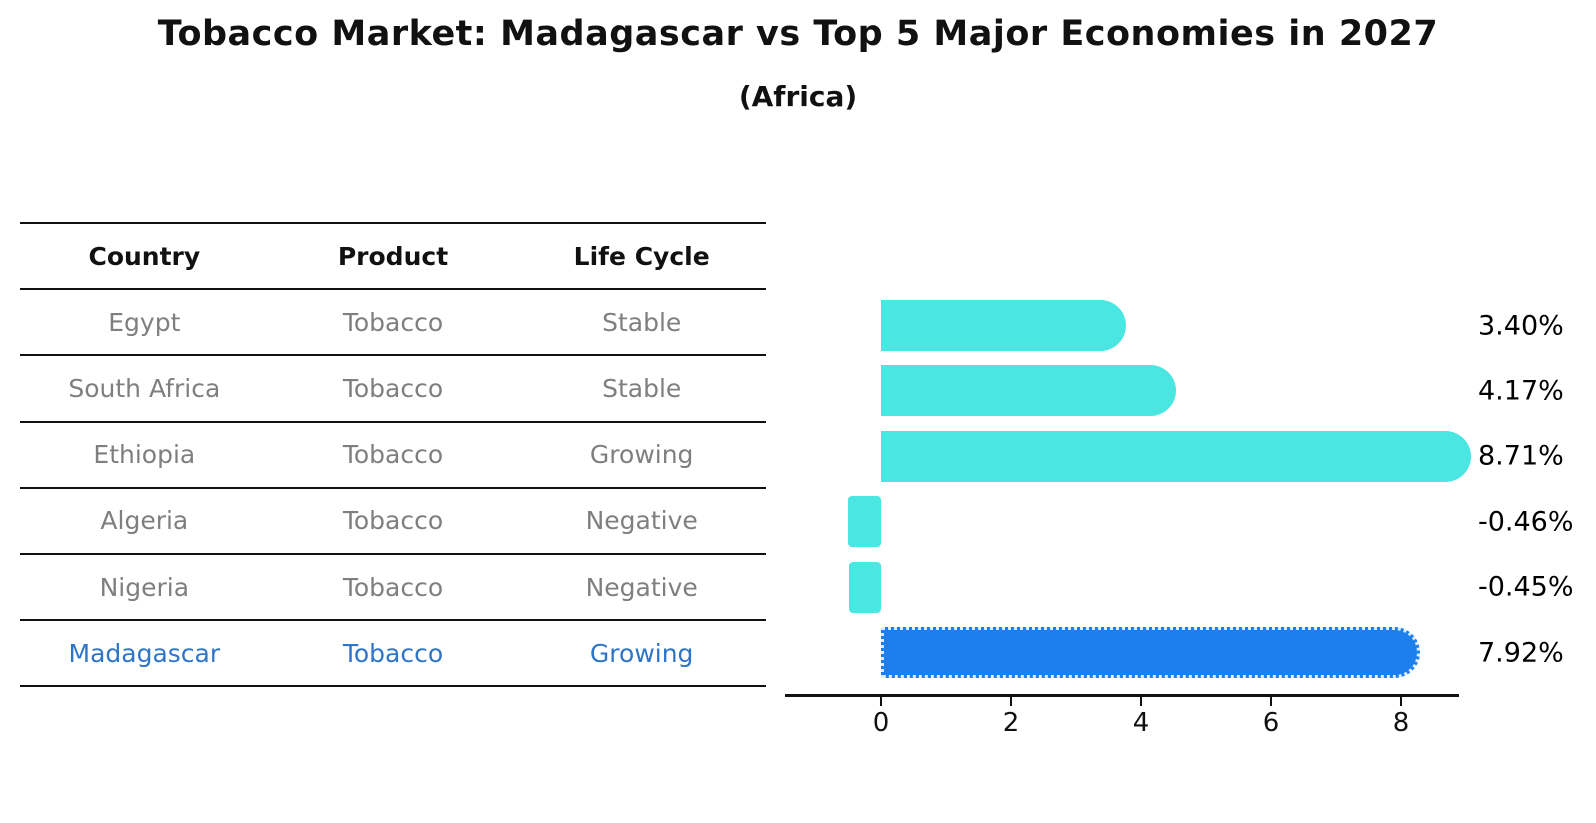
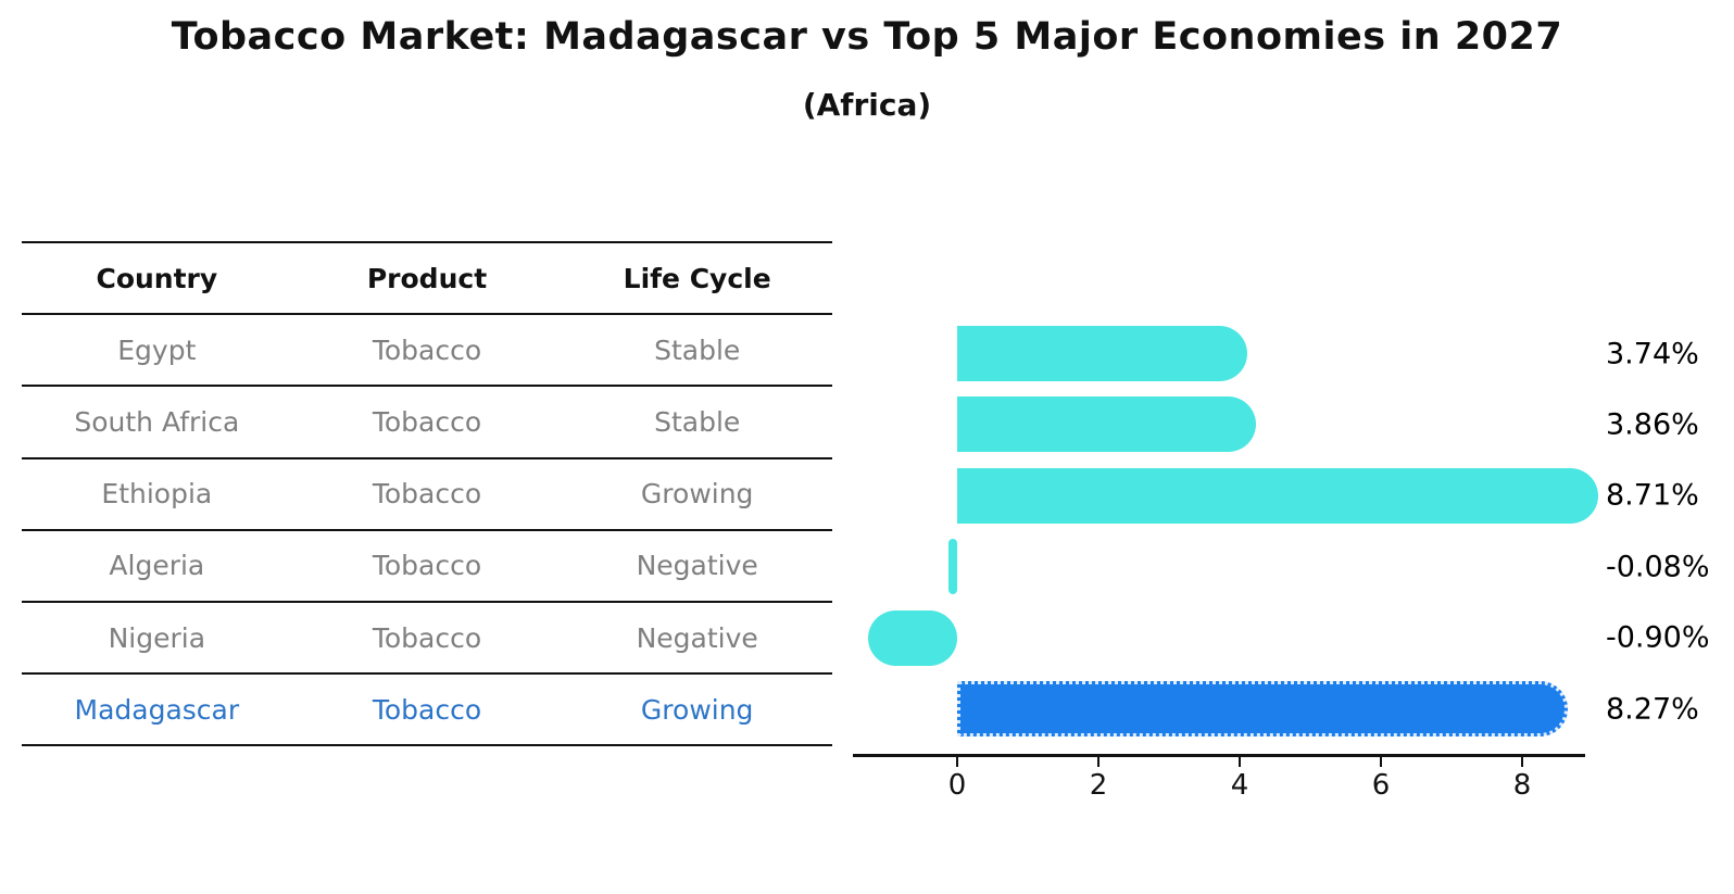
Egypt: 3.40% -> 3.74%
South Africa: 4.17% -> 3.86%
Algeria: -0.46% -> -0.08%
Nigeria: -0.45% -> -0.90%
Madagascar: 7.92% -> 8.27%
